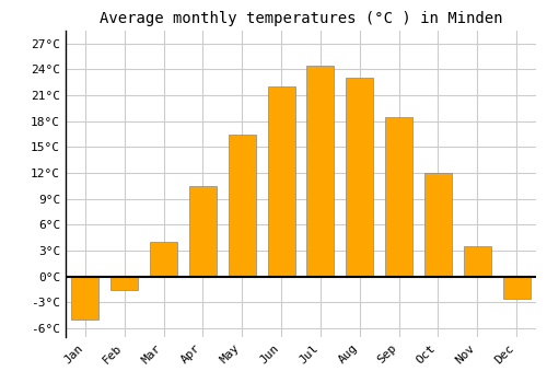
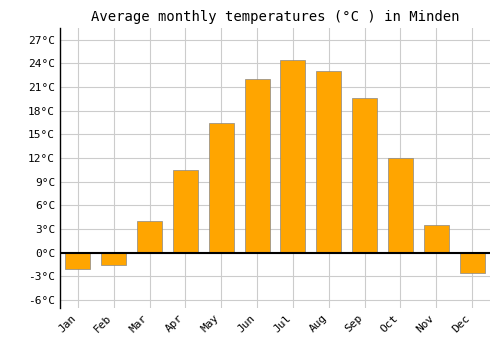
Jan: -5.0°C -> -2.0°C
Sep: 18.5°C -> 19.6°C
